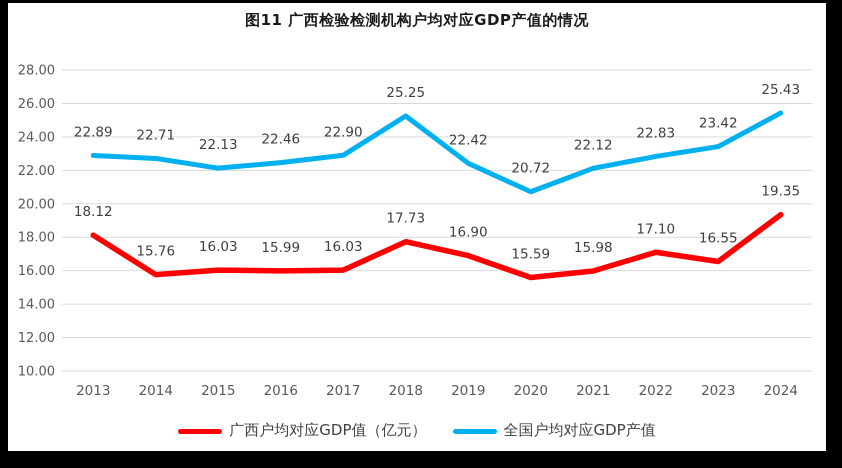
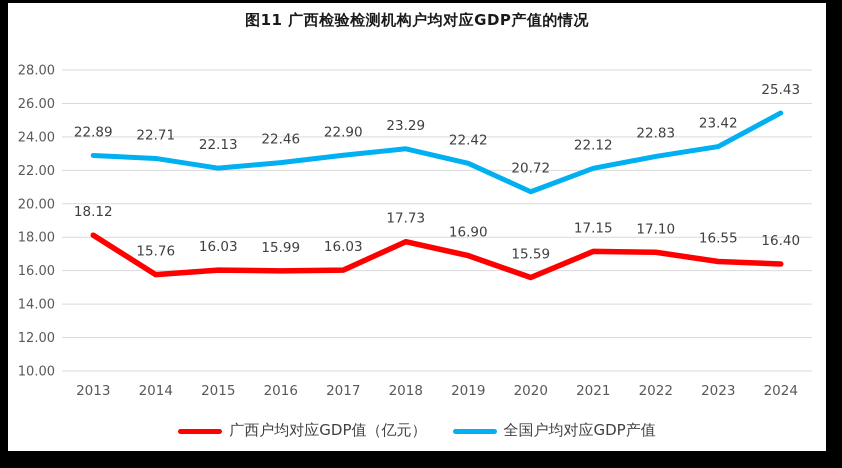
全国户均对应GDP产值/2018: 25.25 -> 23.29
广西户均对应GDP值（亿元）/2021: 15.98 -> 17.15
广西户均对应GDP值（亿元）/2024: 19.35 -> 16.40
